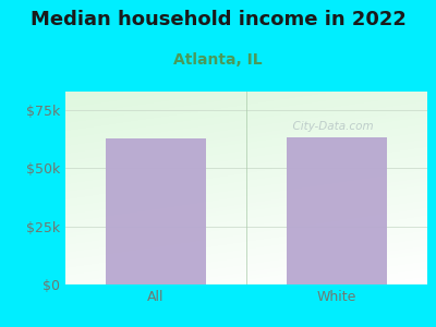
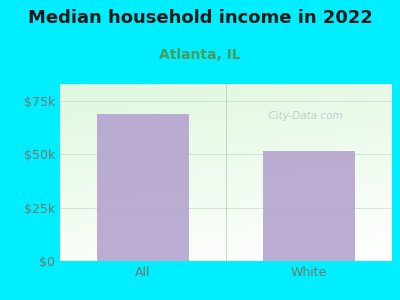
All: $63.0k -> $69.0k
White: $63.5k -> $51.5k
